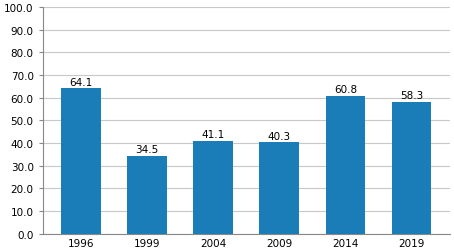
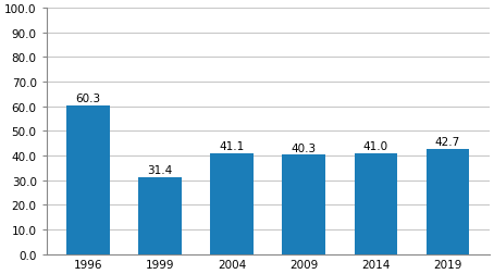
1996: 64.1 -> 60.3
1999: 34.5 -> 31.4
2014: 60.8 -> 41.0
2019: 58.3 -> 42.7
